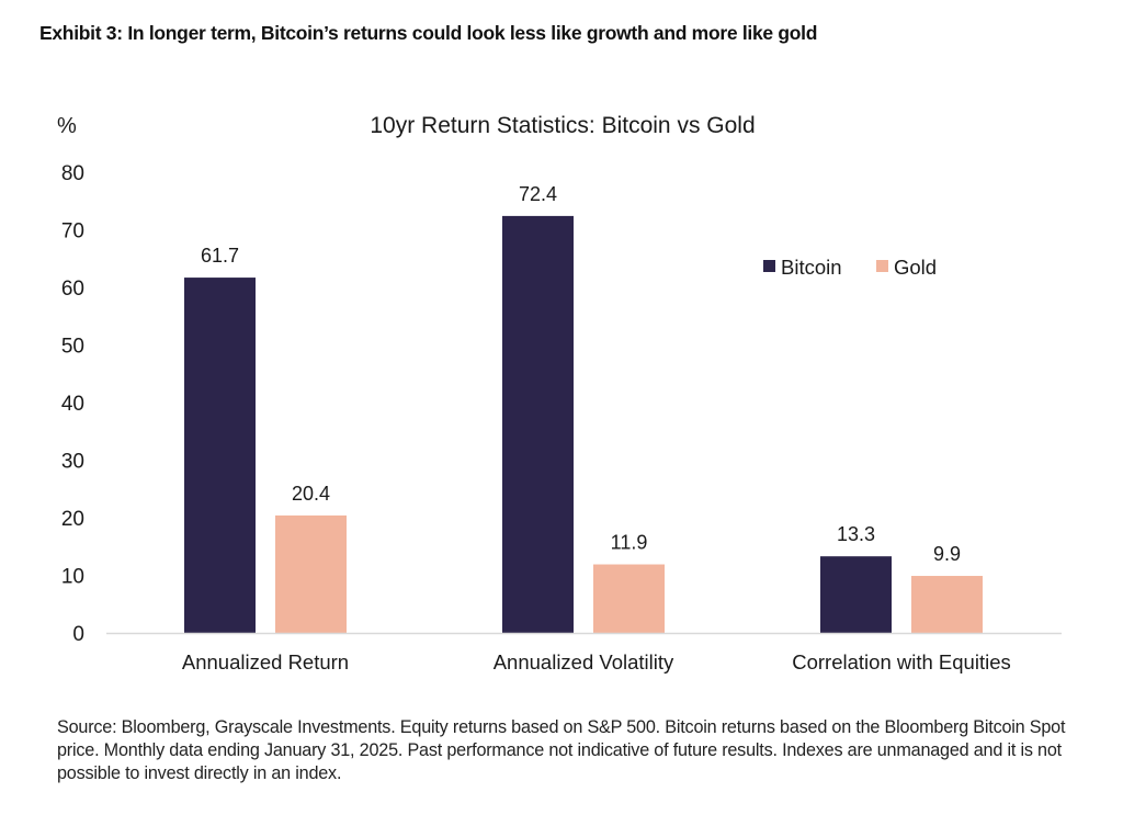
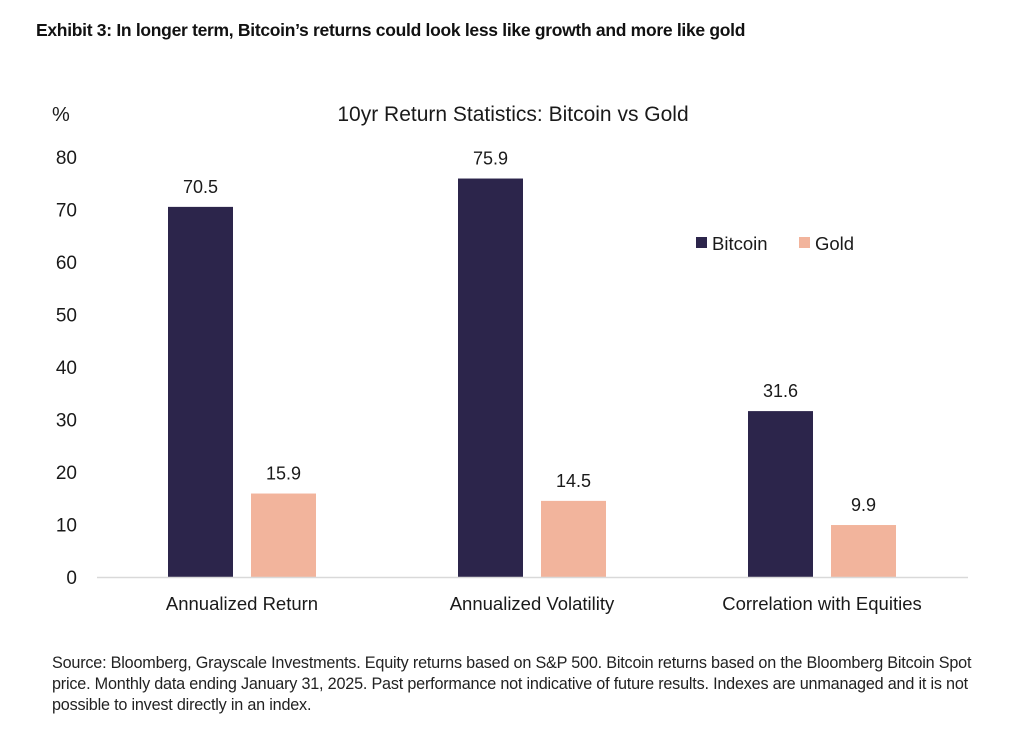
Bitcoin/Annualized Return: 61.7 -> 70.5
Gold/Annualized Return: 20.4 -> 15.9
Bitcoin/Annualized Volatility: 72.4 -> 75.9
Gold/Annualized Volatility: 11.9 -> 14.5
Bitcoin/Correlation with Equities: 13.3 -> 31.6
